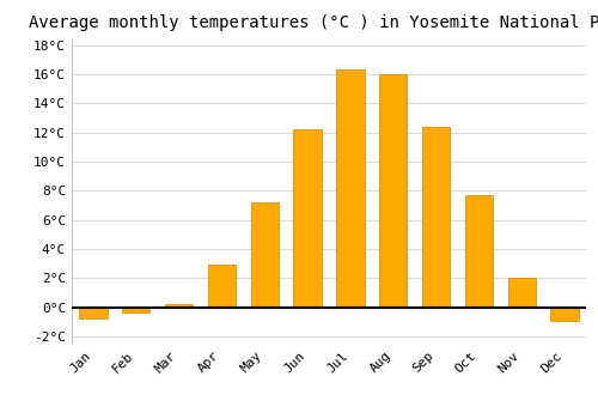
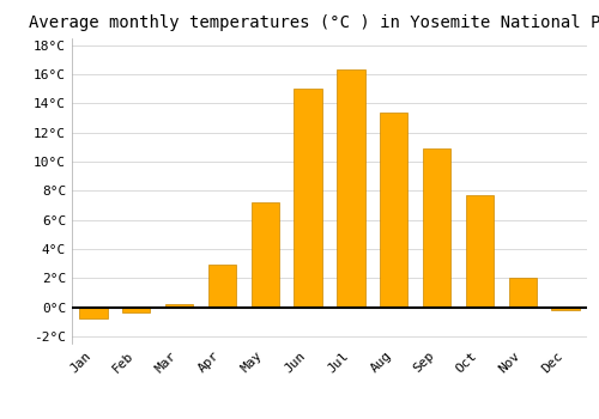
Jun: 12.2°C -> 15.0°C
Aug: 16.0°C -> 13.4°C
Sep: 12.4°C -> 10.9°C
Dec: -0.9°C -> -0.2°C
